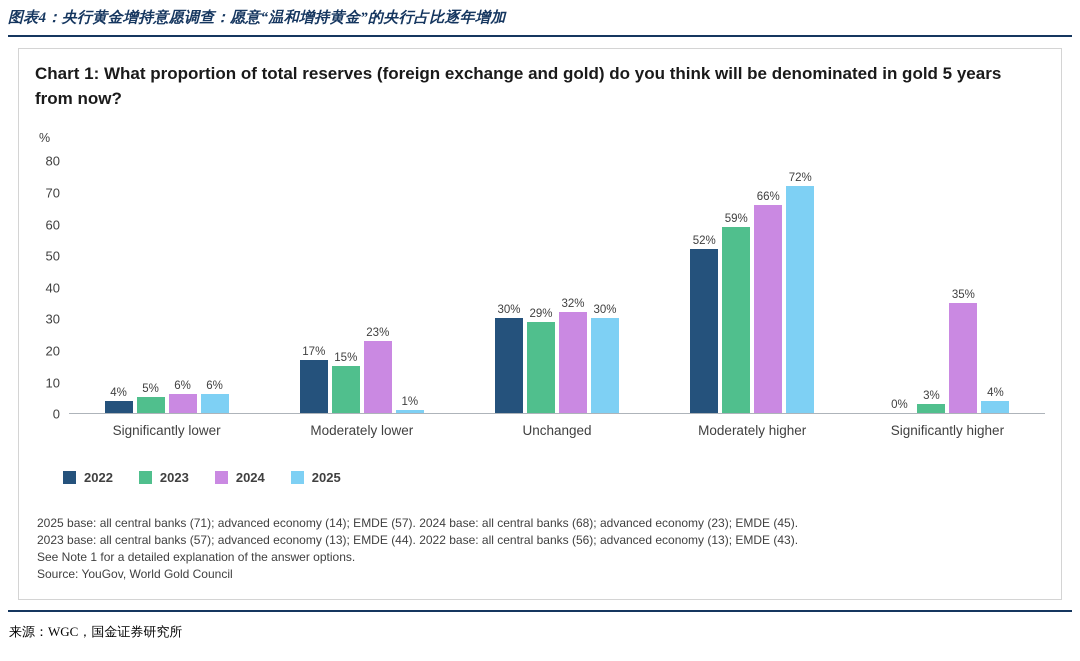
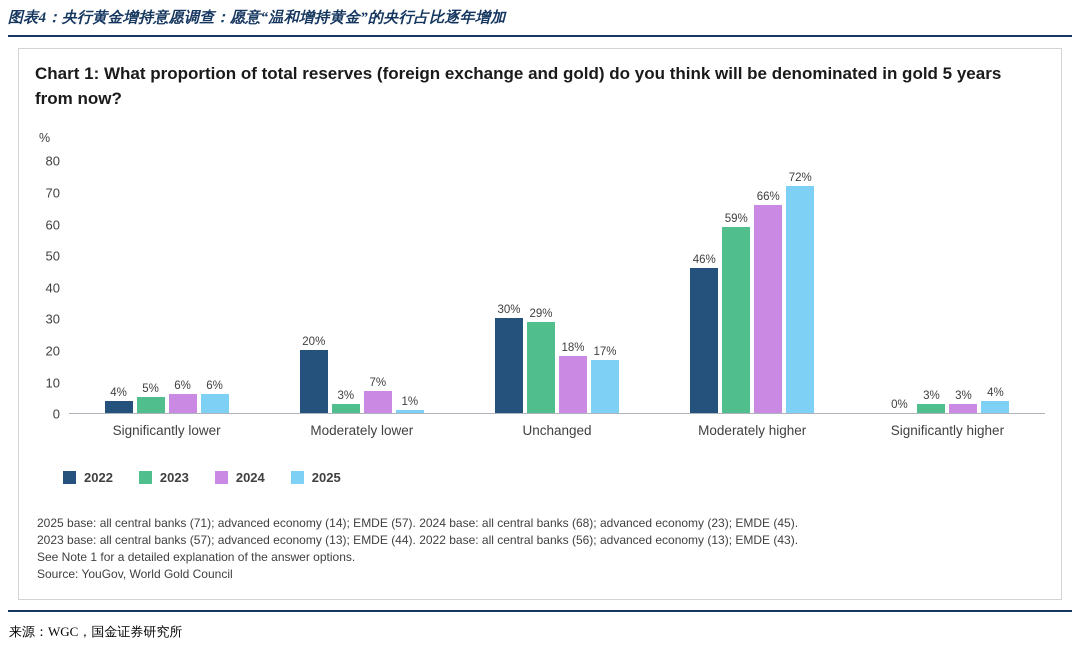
2022/Moderately lower: 17% -> 20%
2023/Moderately lower: 15% -> 3%
2024/Moderately lower: 23% -> 7%
2024/Unchanged: 32% -> 18%
2025/Unchanged: 30% -> 17%
2022/Moderately higher: 52% -> 46%
2024/Significantly higher: 35% -> 3%
